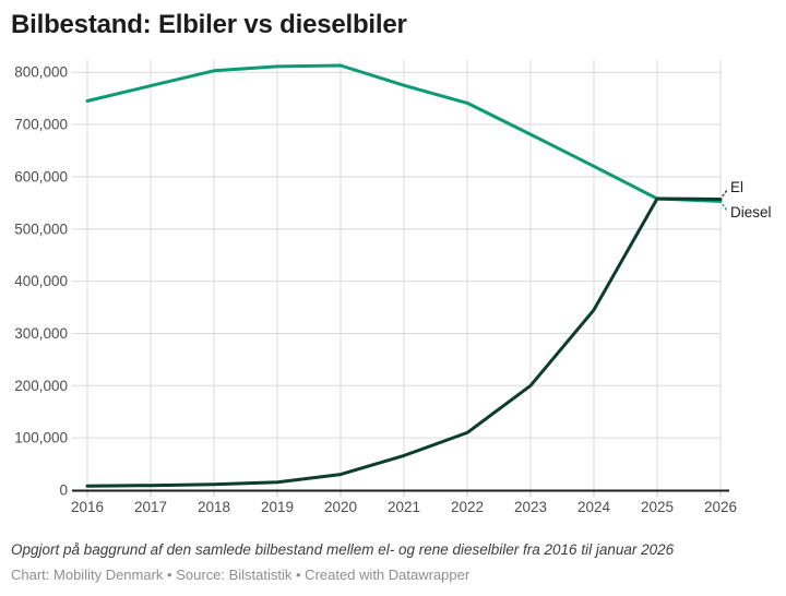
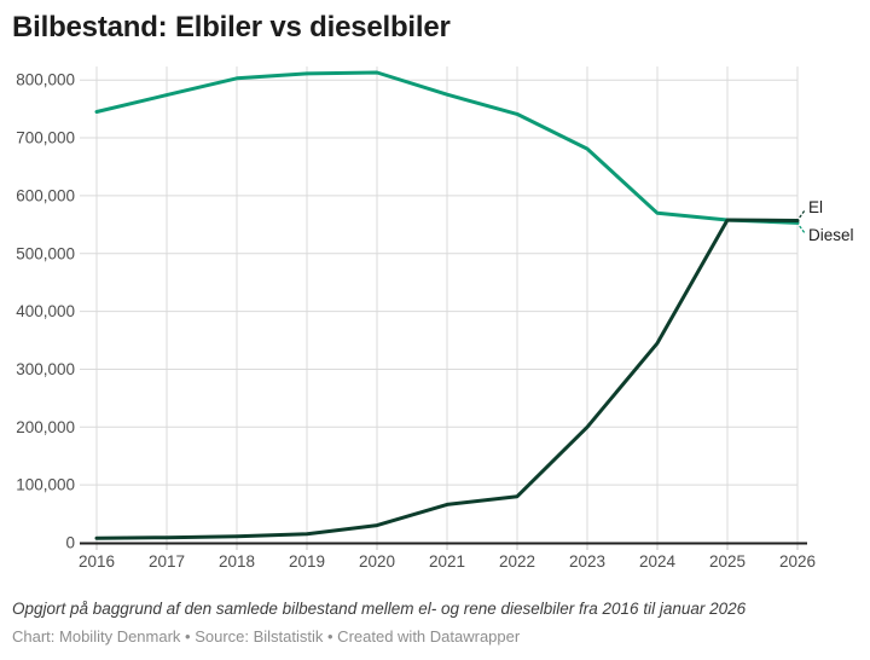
El/2022: 110000 -> 80000
Diesel/2024: 620000 -> 570000
